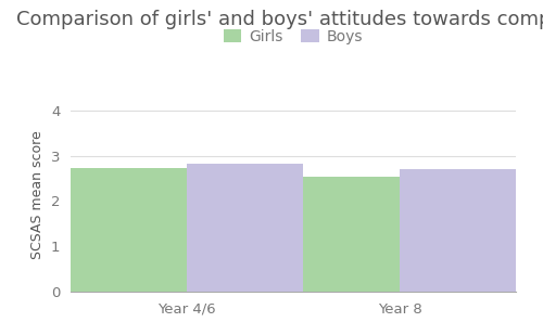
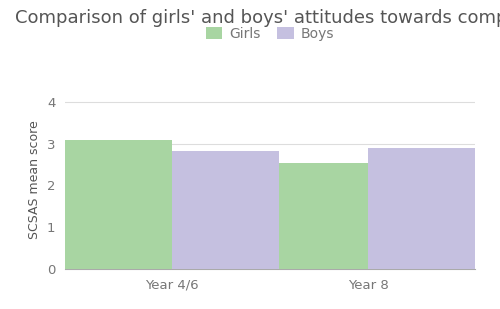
Girls/Year 4/6: 2.72 -> 3.10
Boys/Year 8: 2.70 -> 2.90
